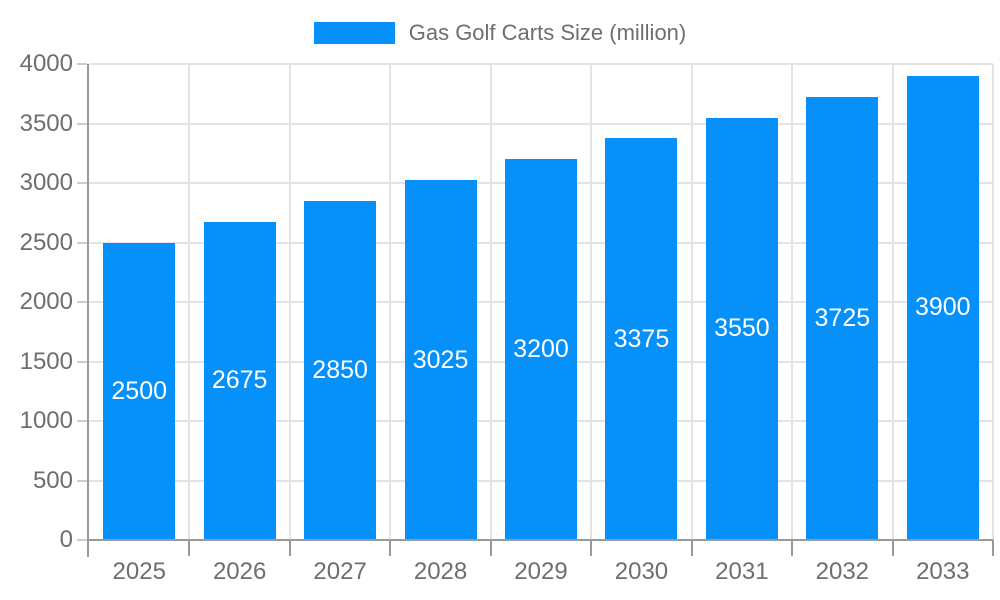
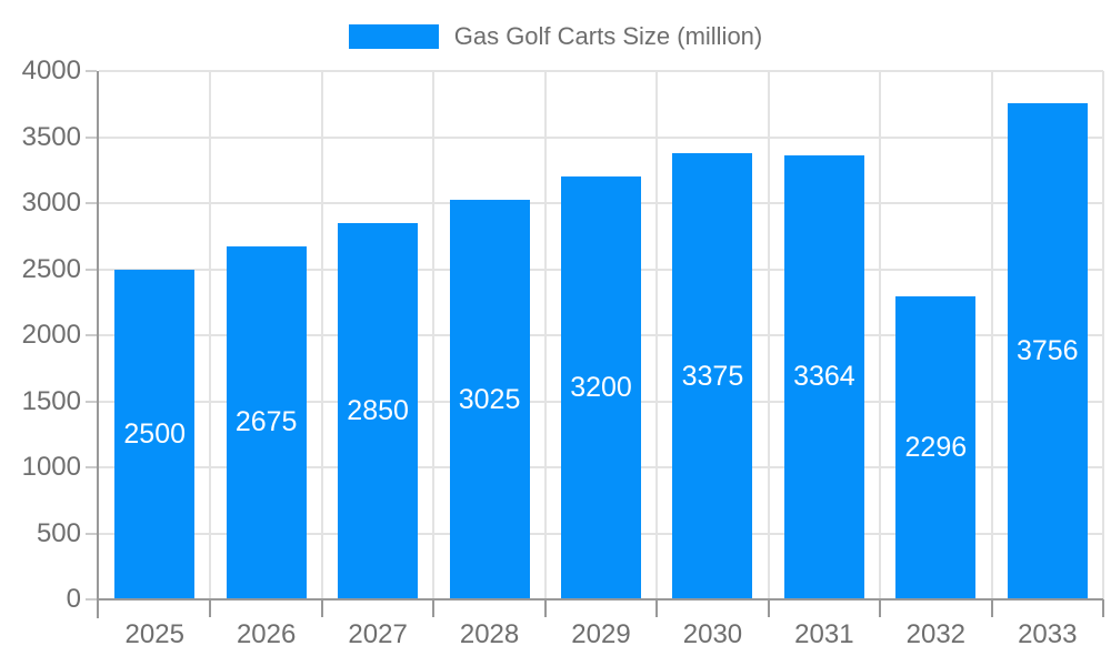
2031: 3550 -> 3364
2032: 3725 -> 2296
2033: 3900 -> 3756
